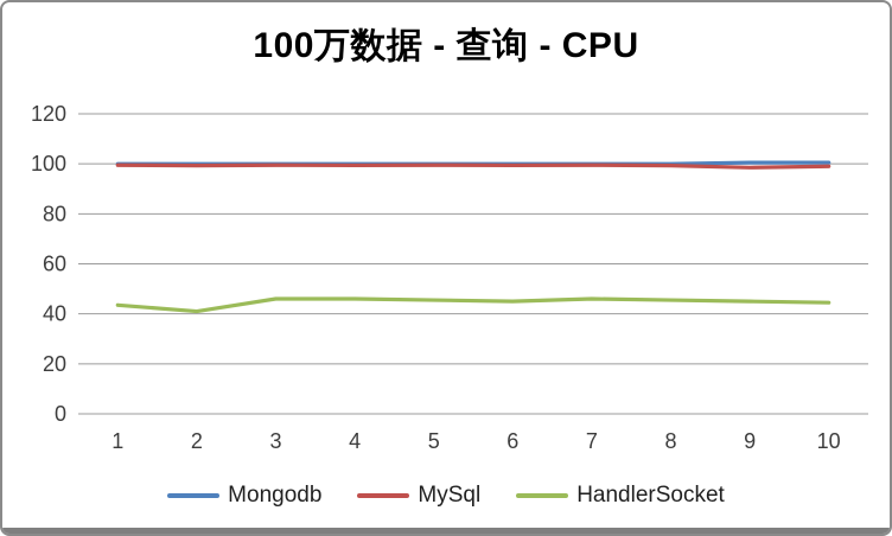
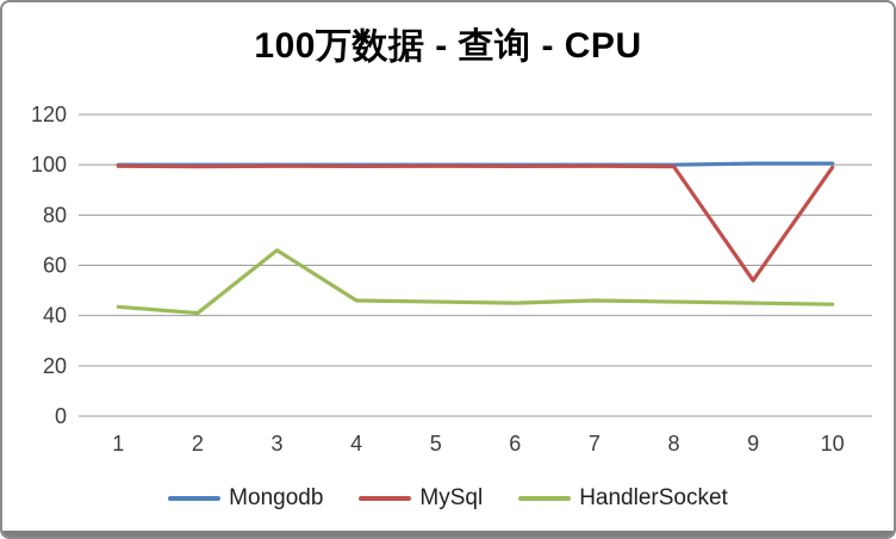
HandlerSocket/3: 46 -> 66
MySql/9: 98 -> 54
